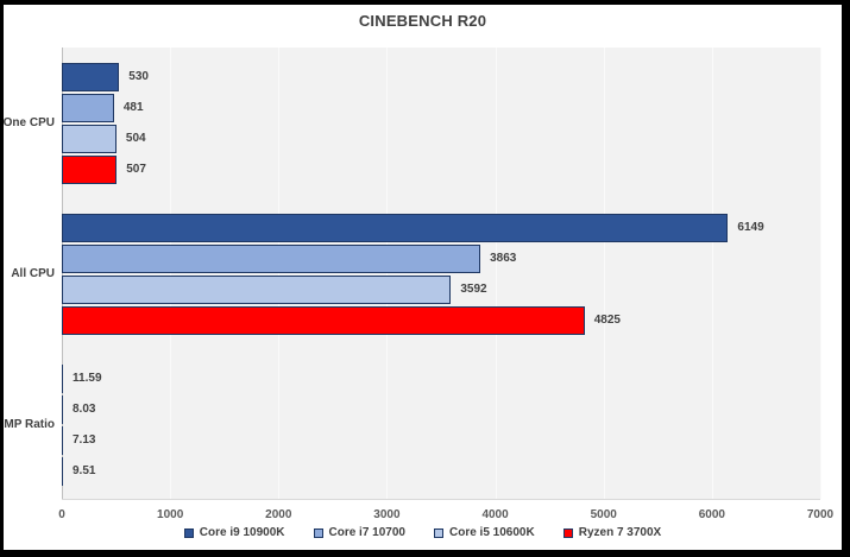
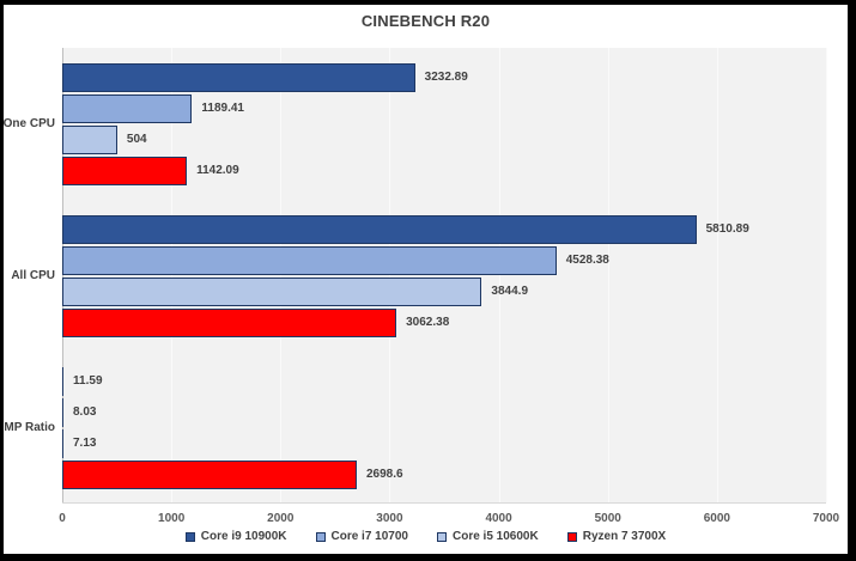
Core i9 10900K/One CPU: 530 -> 3232.89
Core i7 10700/One CPU: 481 -> 1189.41
Ryzen 7 3700X/One CPU: 507 -> 1142.09
Core i9 10900K/All CPU: 6149 -> 5810.89
Core i7 10700/All CPU: 3863 -> 4528.38
Core i5 10600K/All CPU: 3592 -> 3844.9
Ryzen 7 3700X/All CPU: 4825 -> 3062.38
Ryzen 7 3700X/MP Ratio: 9.51 -> 2698.6
